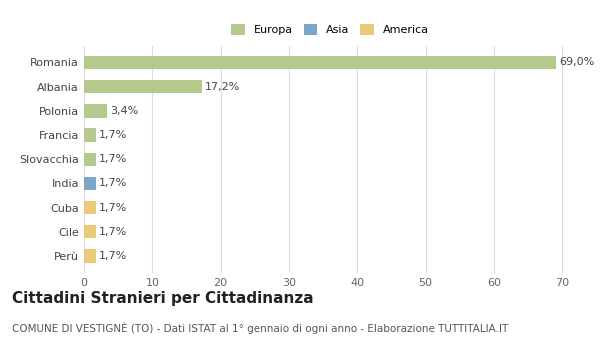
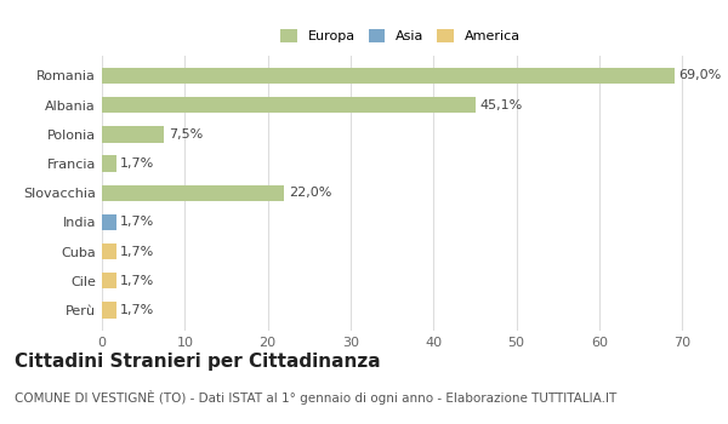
Albania: 17,2% -> 45,1%
Polonia: 3,4% -> 7,5%
Slovacchia: 1,7% -> 22,0%
